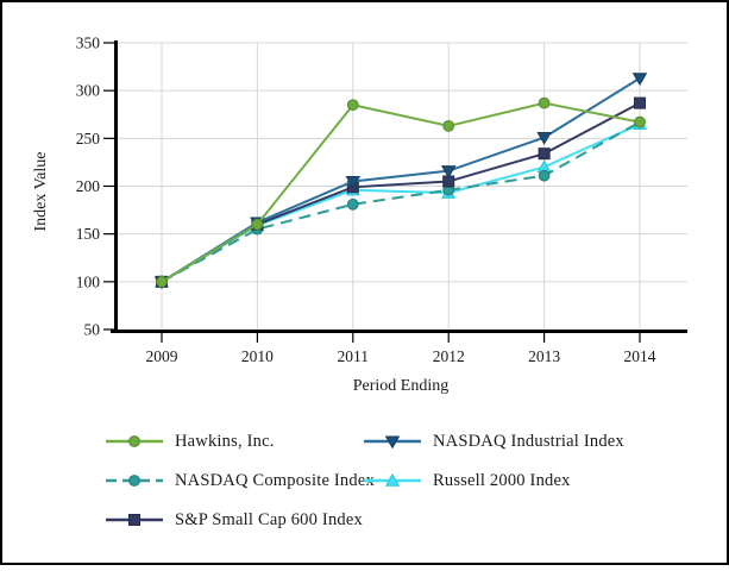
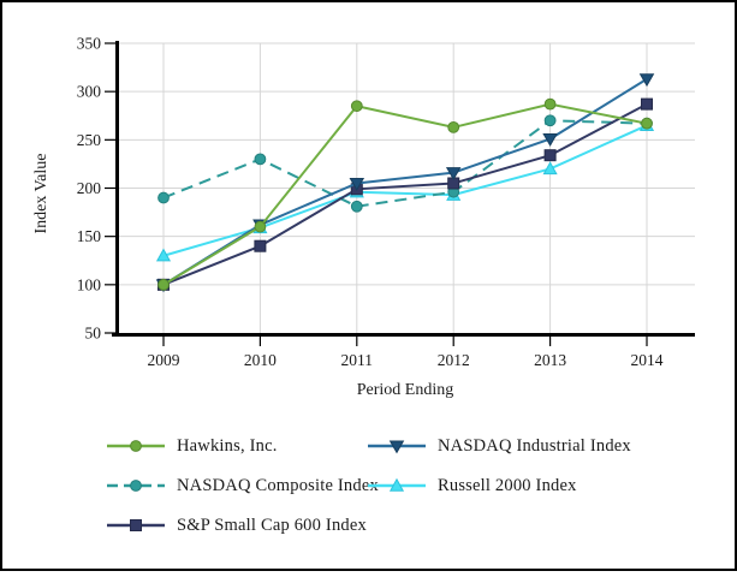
NASDAQ Composite Index/2009: 100 -> 190
Russell 2000 Index/2009: 100 -> 130
NASDAQ Composite Index/2010: 160 -> 230
S&P Small Cap 600 Index/2010: 160 -> 140
NASDAQ Composite Index/2013: 210 -> 270
